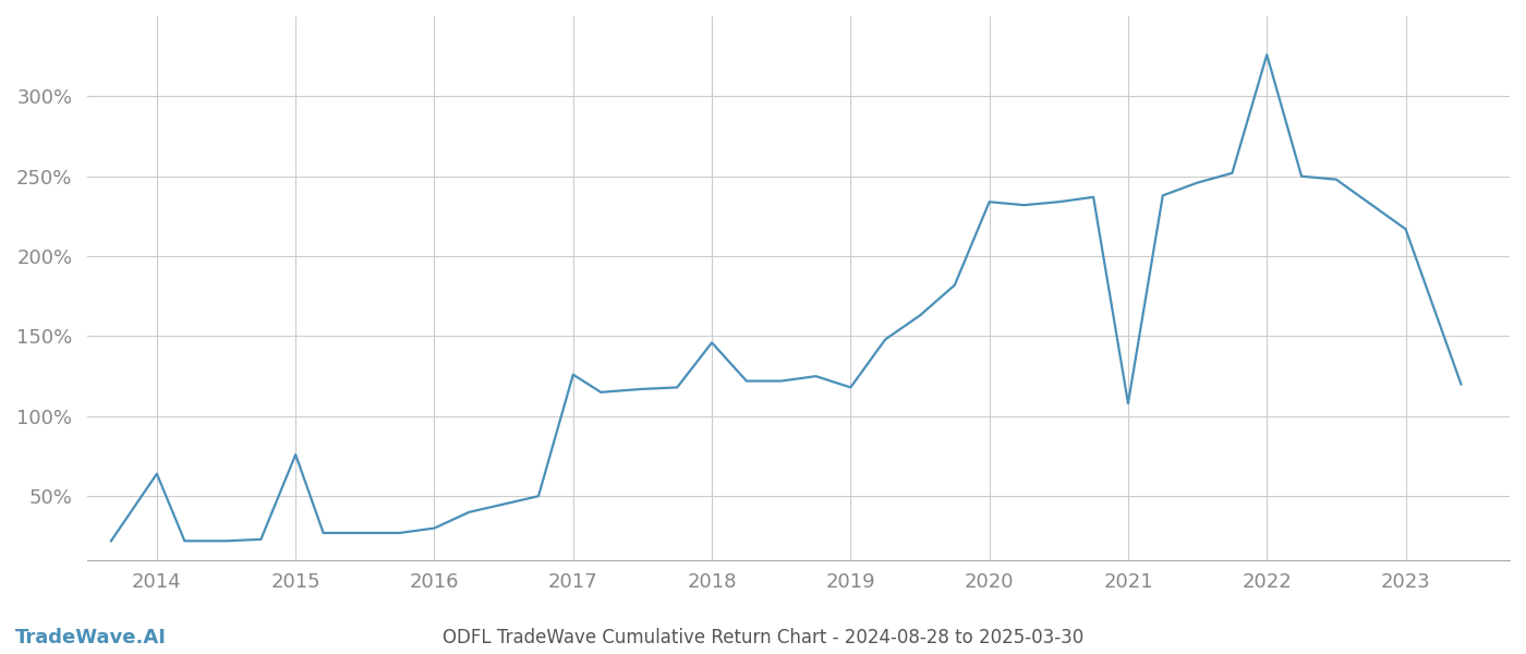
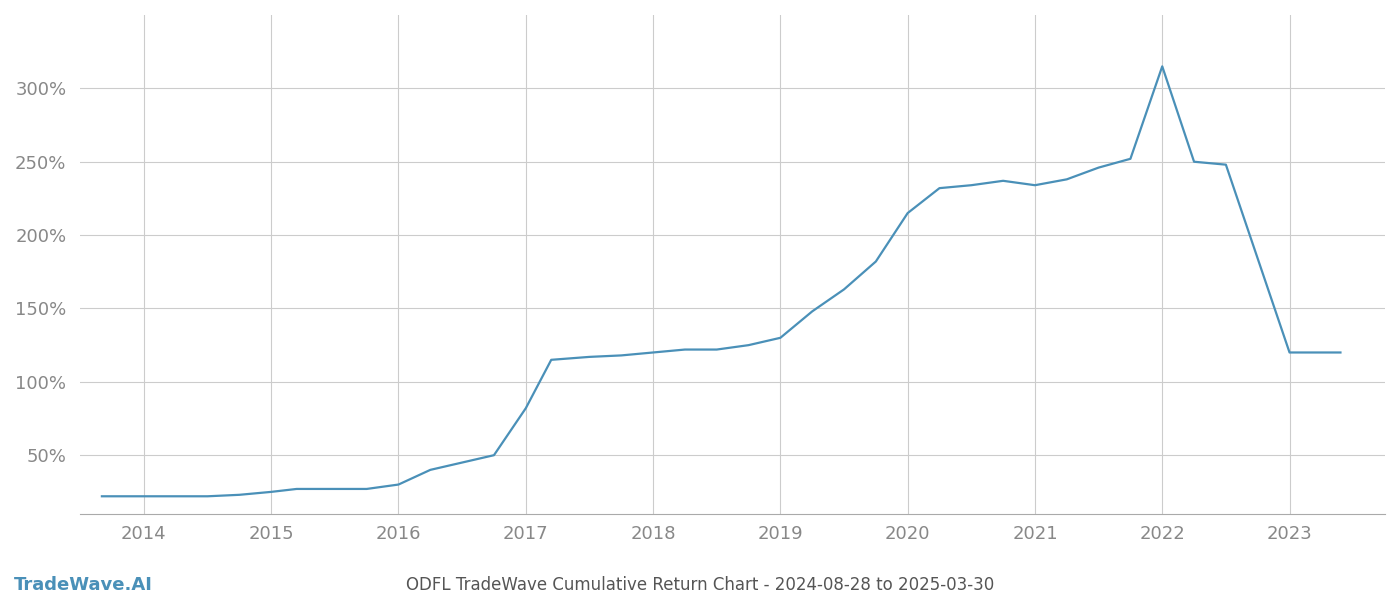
2014: 64% -> 22%
2015: 76% -> 25%
2017: 126% -> 82%
2018: 146% -> 120%
2019: 118% -> 130%
2020: 234% -> 215%
2021: 108% -> 234%
2022: 326% -> 315%
2023: 217% -> 120%
